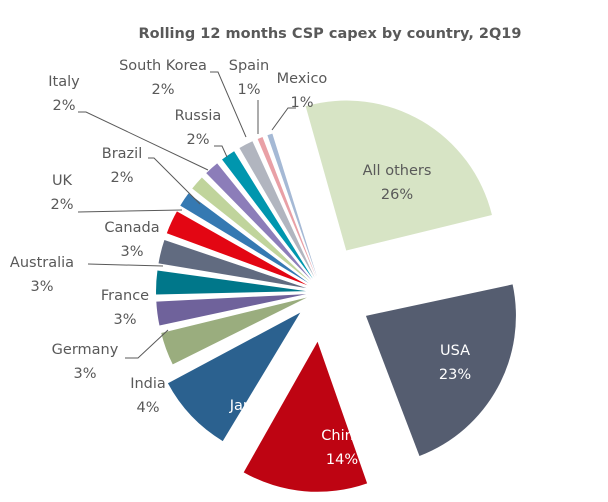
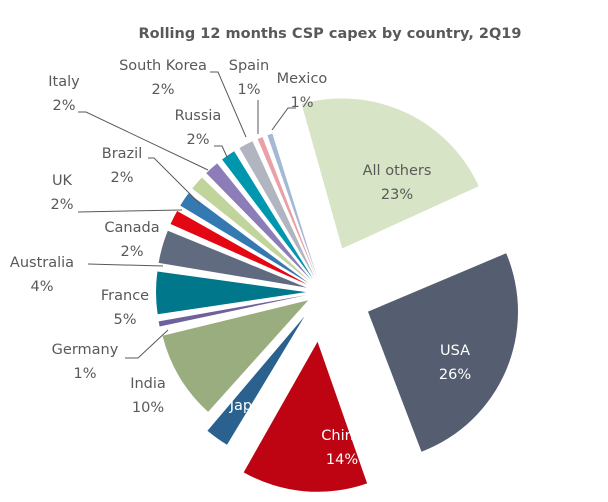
All others: 26% -> 23%
USA: 23% -> 26%
Japan: 9% -> 3%
India: 4% -> 10%
Germany: 3% -> 1%
France: 3% -> 5%
Australia: 3% -> 4%
Canada: 3% -> 2%
